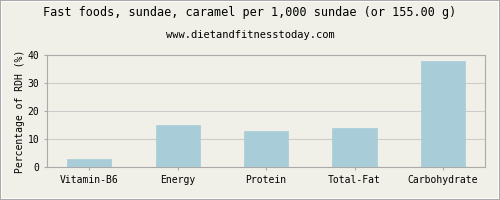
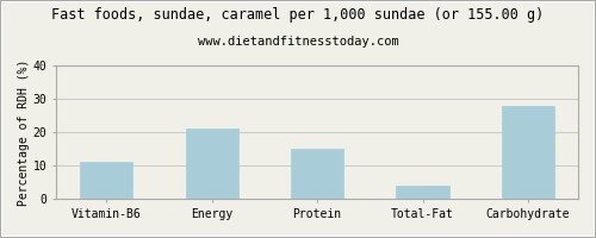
Vitamin-B6: 3 -> 11
Energy: 15 -> 21
Protein: 13 -> 15
Total-Fat: 14 -> 4
Carbohydrate: 38 -> 28
